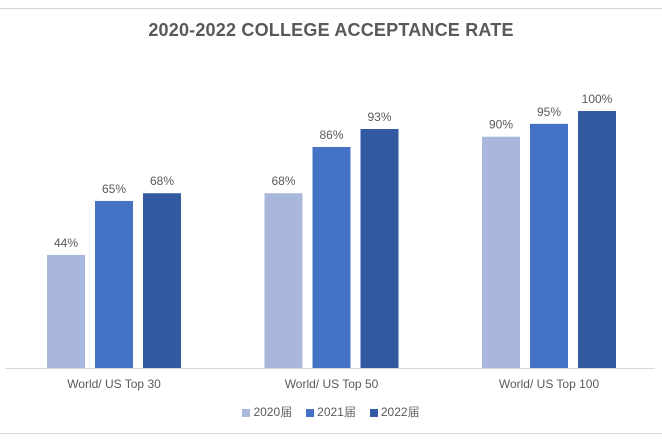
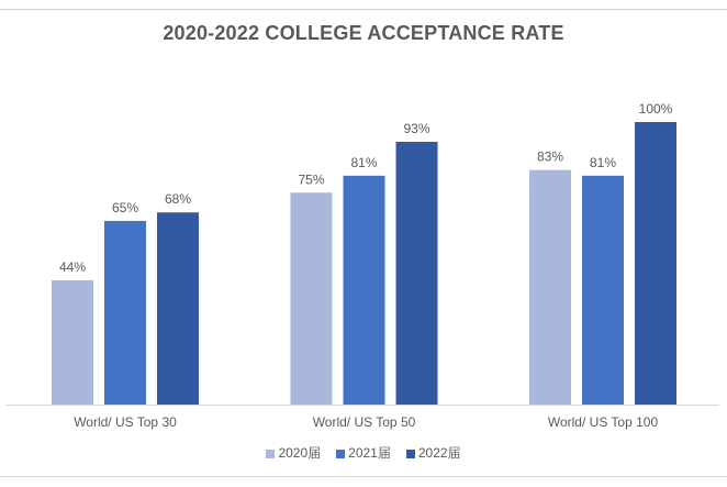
2020届/World/ US Top 50: 68% -> 75%
2021届/World/ US Top 50: 86% -> 81%
2020届/World/ US Top 100: 90% -> 83%
2021届/World/ US Top 100: 95% -> 81%
